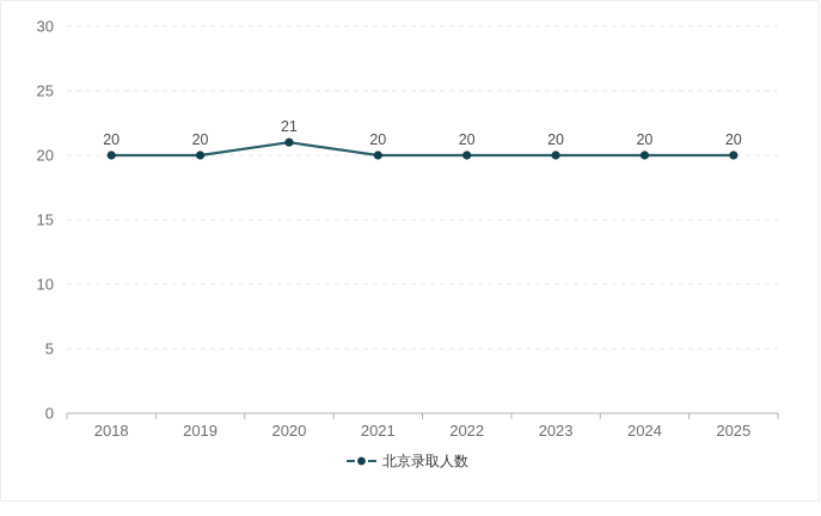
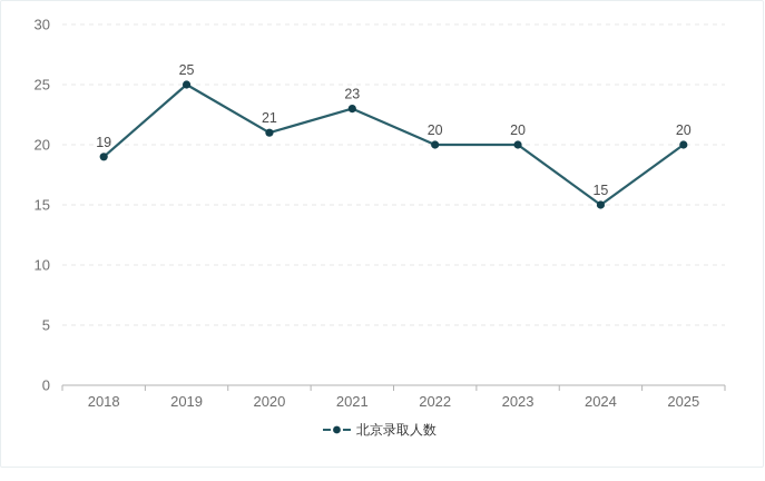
2018: 20 -> 19
2019: 20 -> 25
2021: 20 -> 23
2024: 20 -> 15
